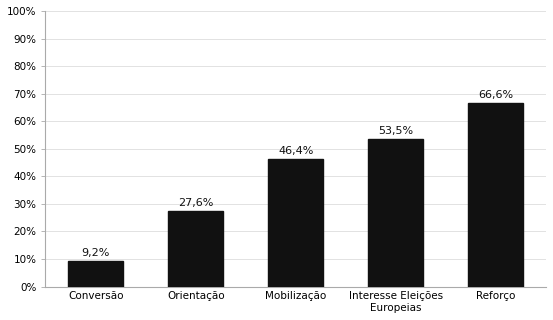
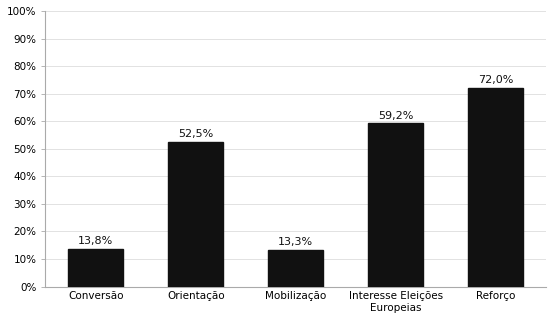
Conversão: 9,2% -> 13,8%
Orientação: 27,6% -> 52,5%
Mobilização: 46,4% -> 13,3%
Interesse Eleições Europeias: 53,5% -> 59,2%
Reforço: 66,6% -> 72,0%
